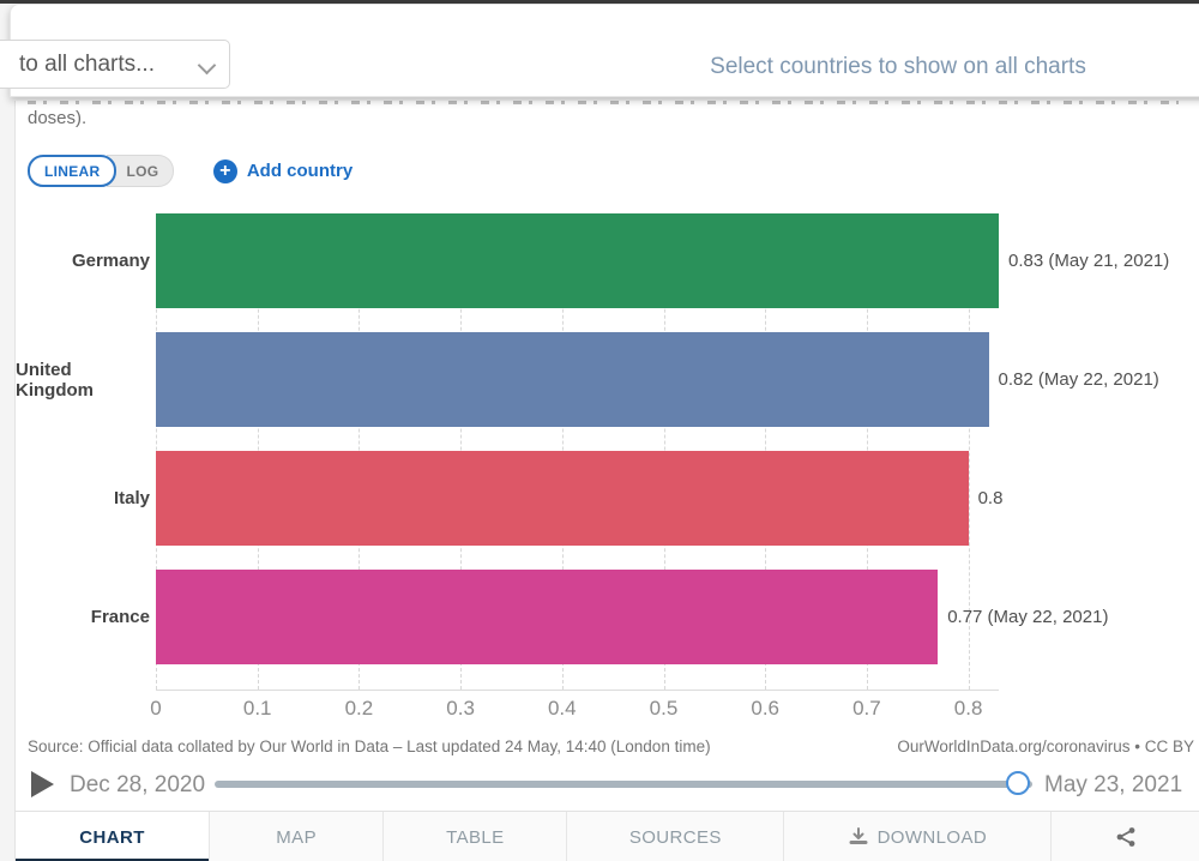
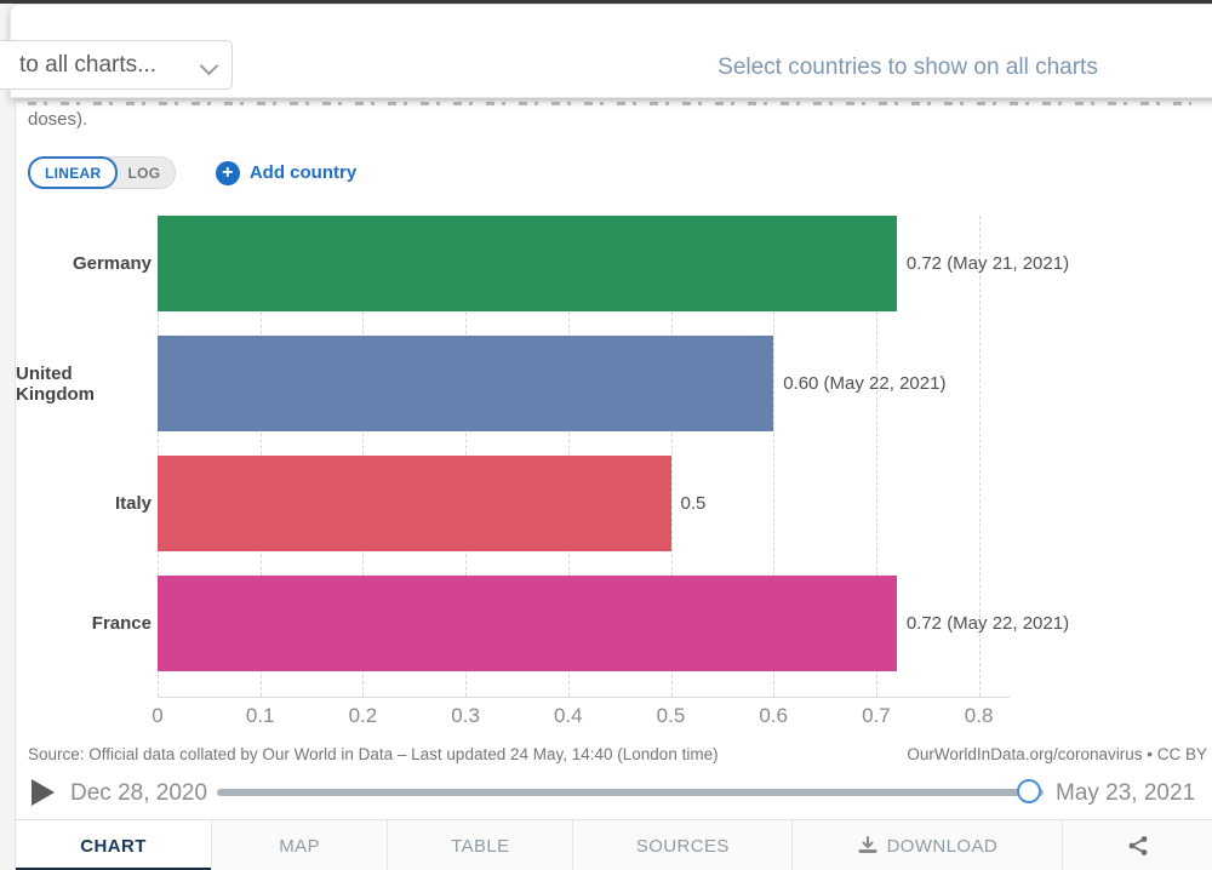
Germany: 0.83 -> 0.72
United Kingdom: 0.82 -> 0.60
Italy: 0.8 -> 0.5
France: 0.77 -> 0.72
